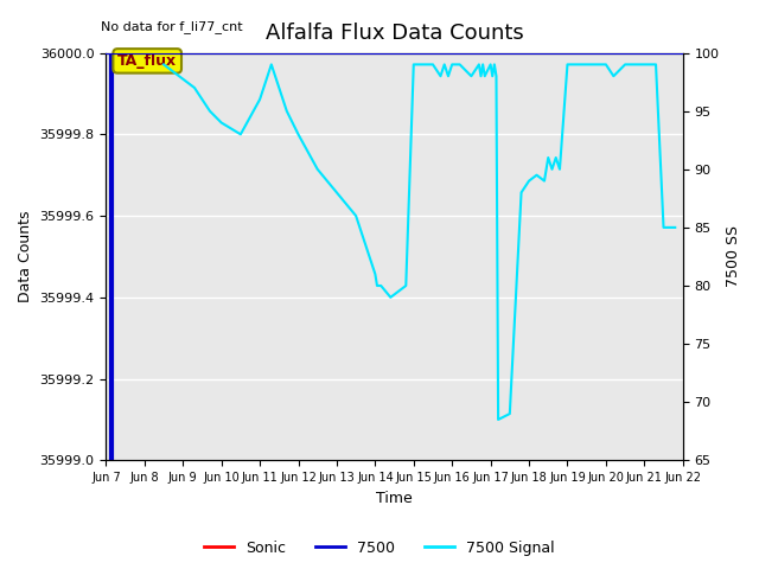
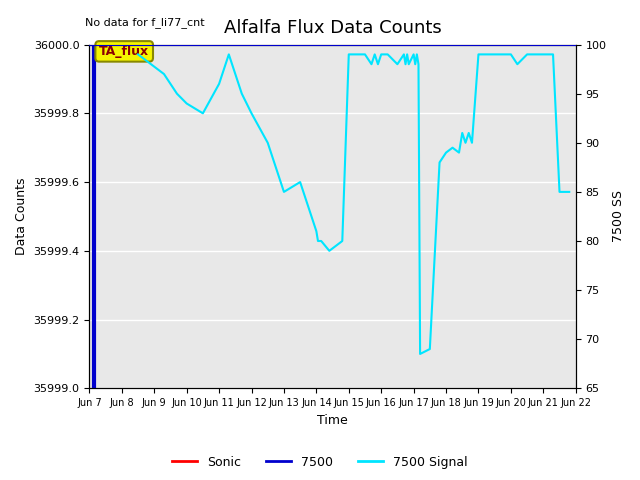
Jun 13: 88.0 -> 85.0
